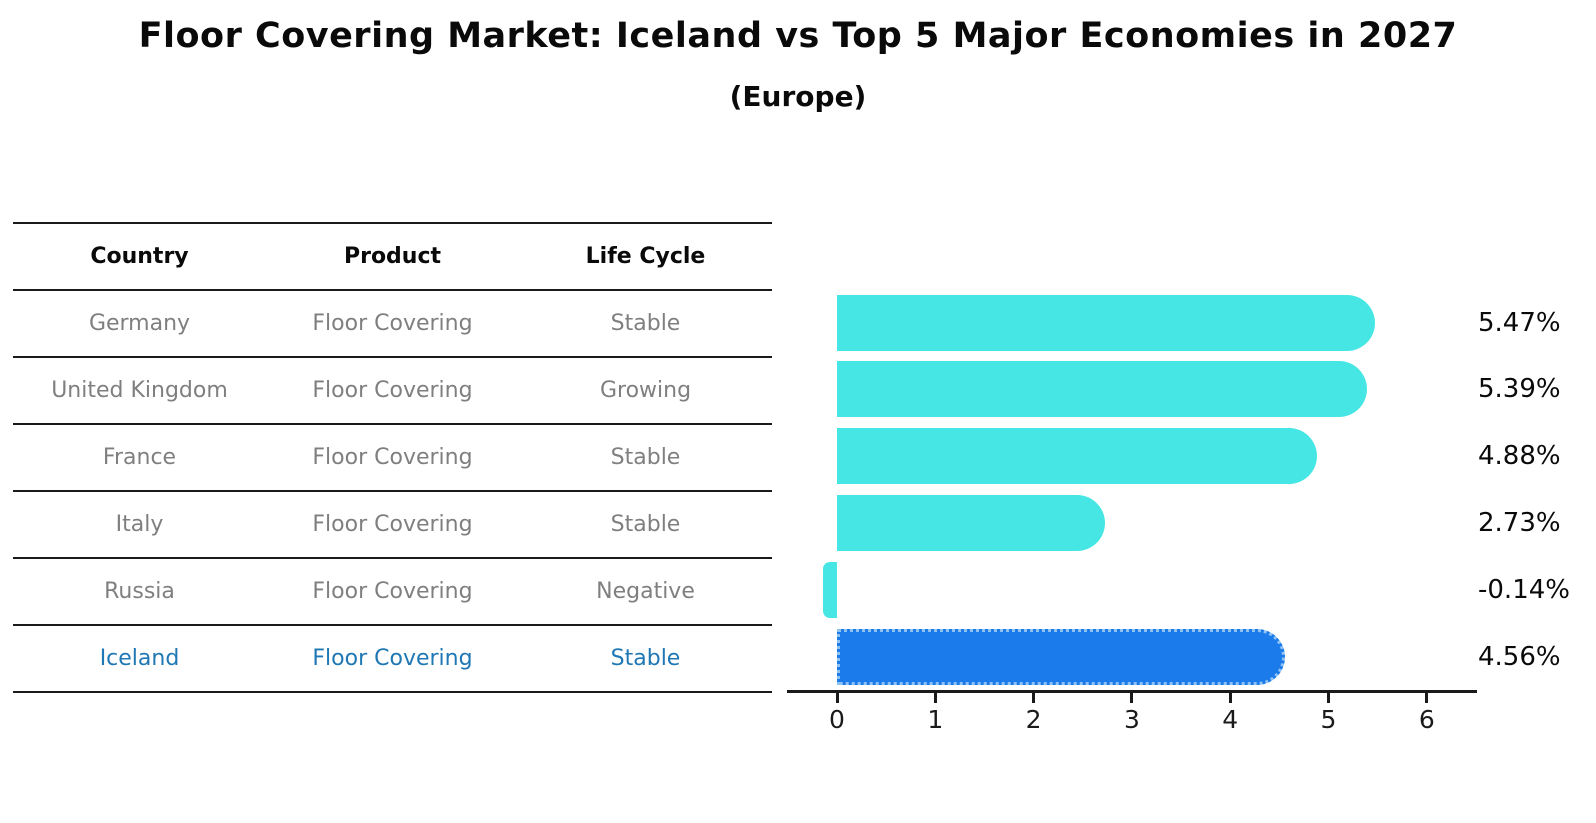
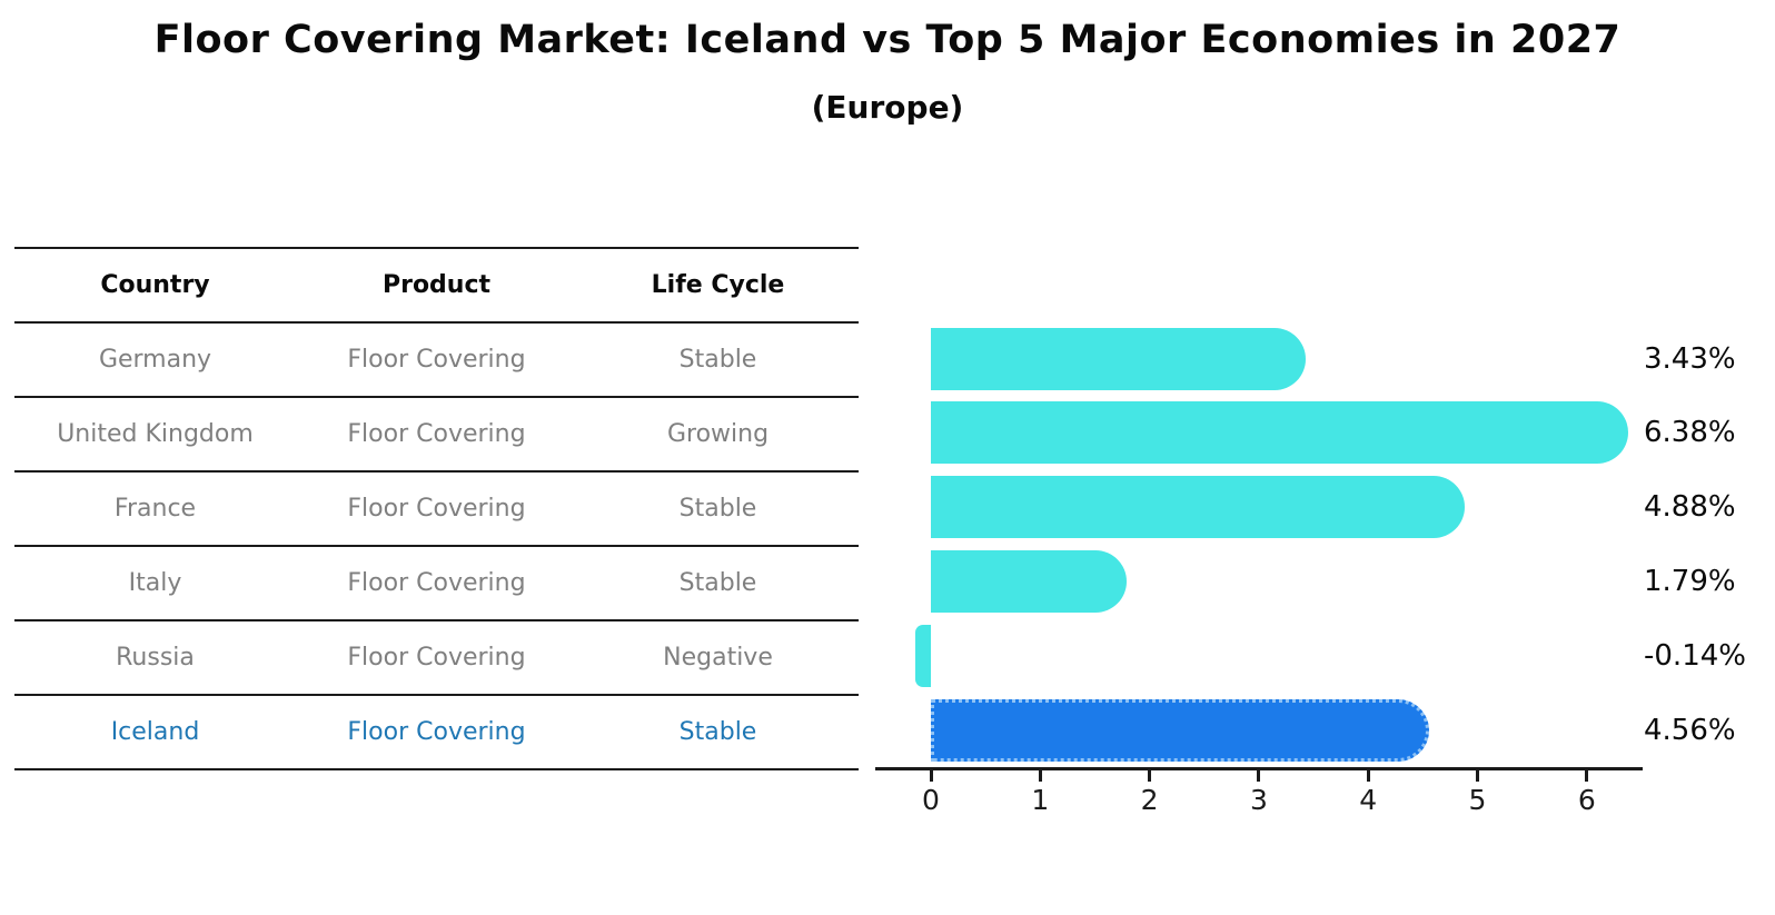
Germany: 5.47% -> 3.43%
United Kingdom: 5.39% -> 6.38%
Italy: 2.73% -> 1.79%
